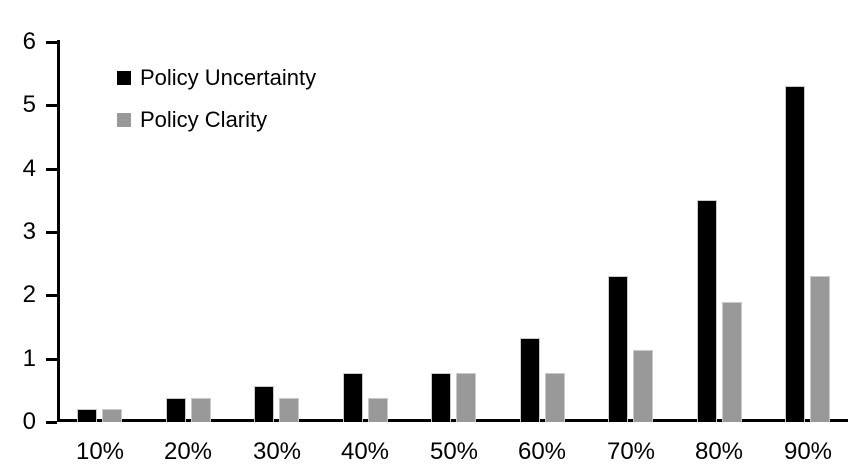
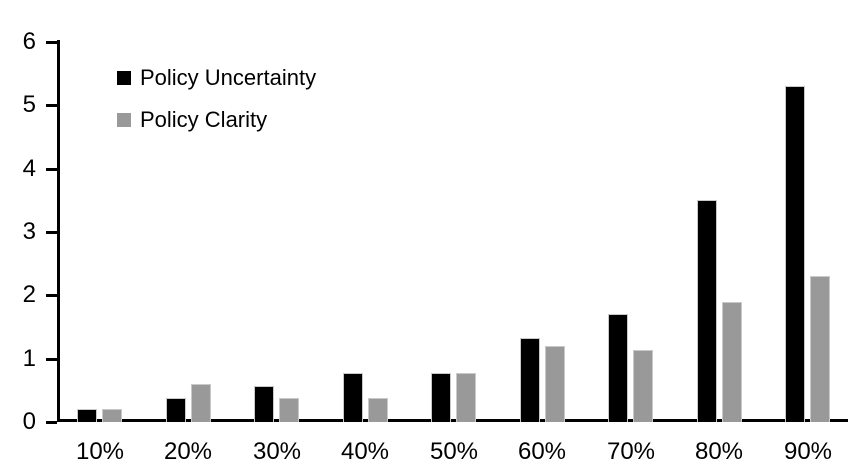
Policy Clarity/20%: 0.4 -> 0.6
Policy Clarity/60%: 0.8 -> 1.2
Policy Uncertainty/70%: 2.3 -> 1.7
